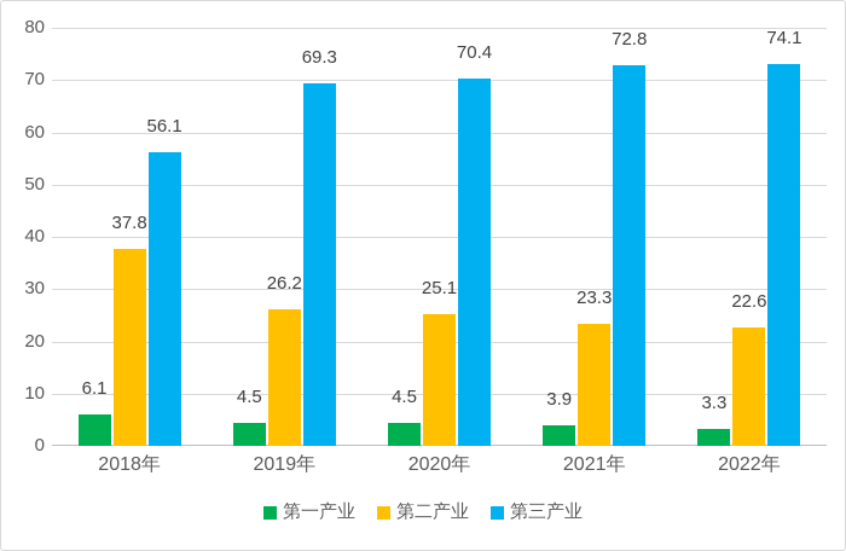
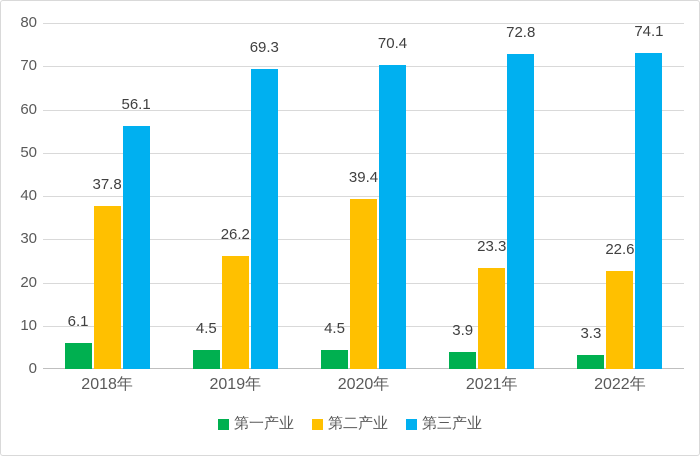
第二产业/2020年: 25.1 -> 39.4
